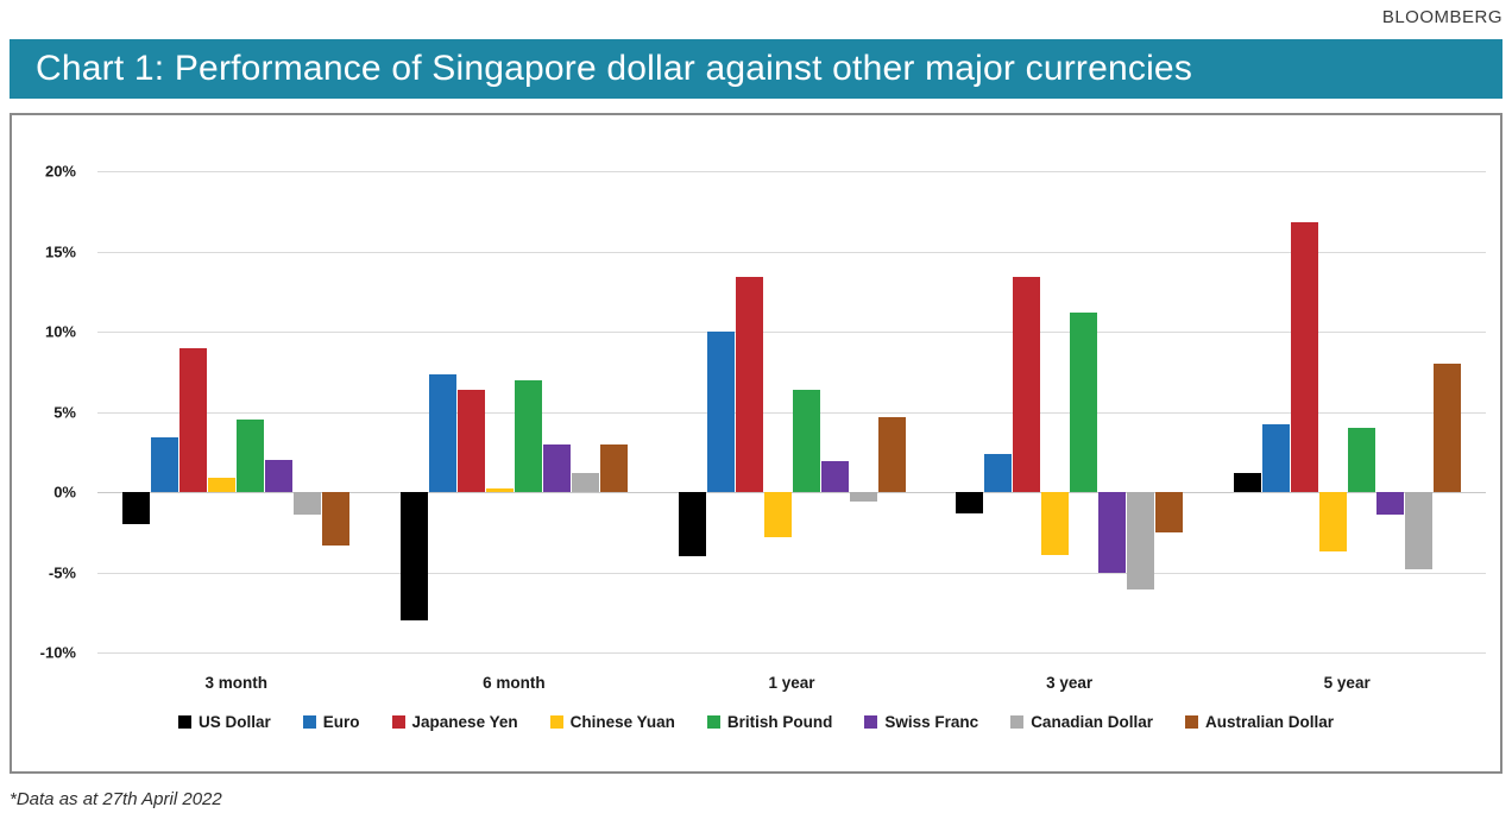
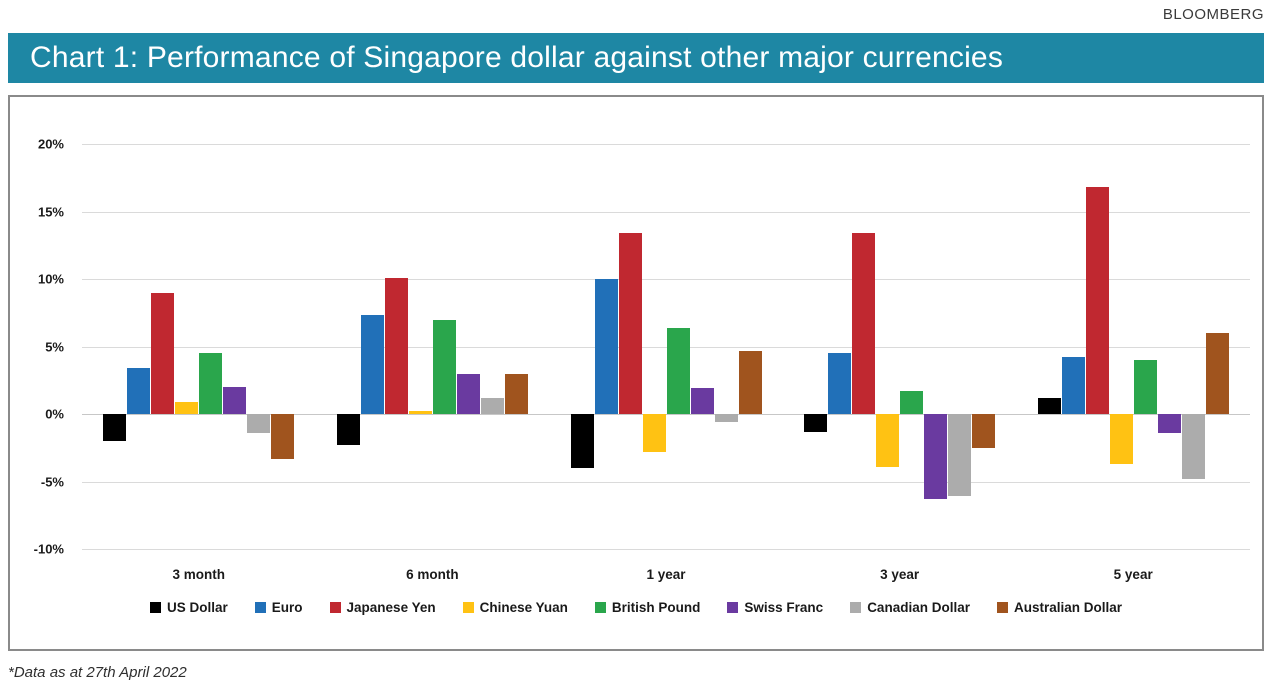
US Dollar/6 month: -8.0% -> -2.3%
Japanese Yen/6 month: 6.4% -> 10.1%
Euro/3 year: 2.4% -> 4.5%
British Pound/3 year: 11.2% -> 1.7%
Swiss Franc/3 year: -5.0% -> -6.3%
Australian Dollar/5 year: 8.0% -> 6.0%
